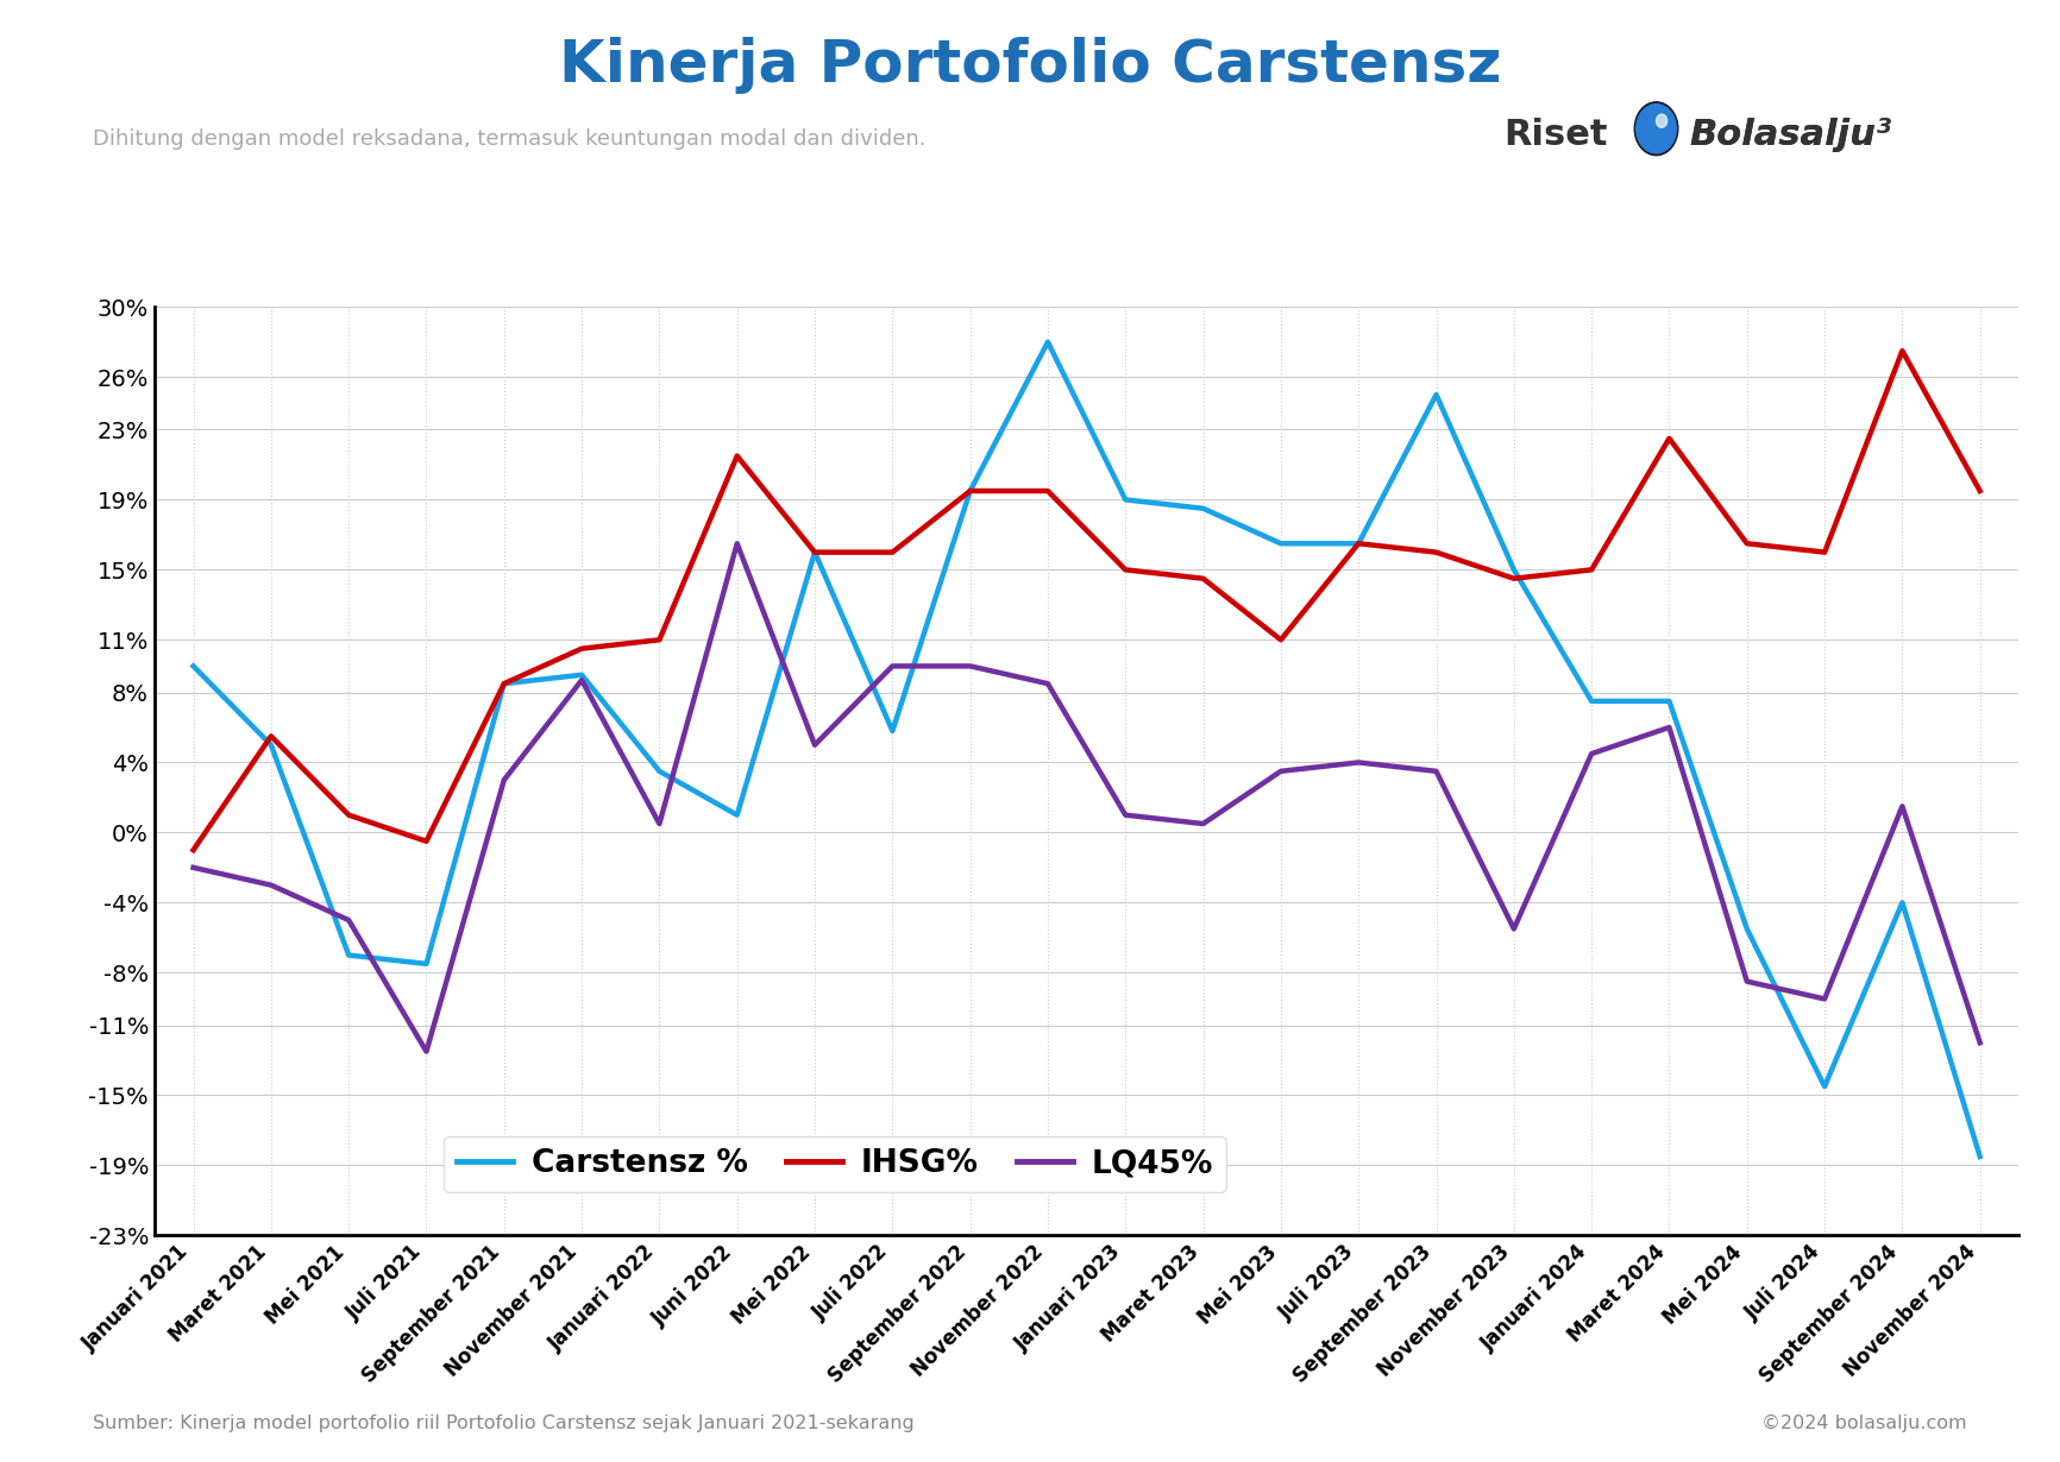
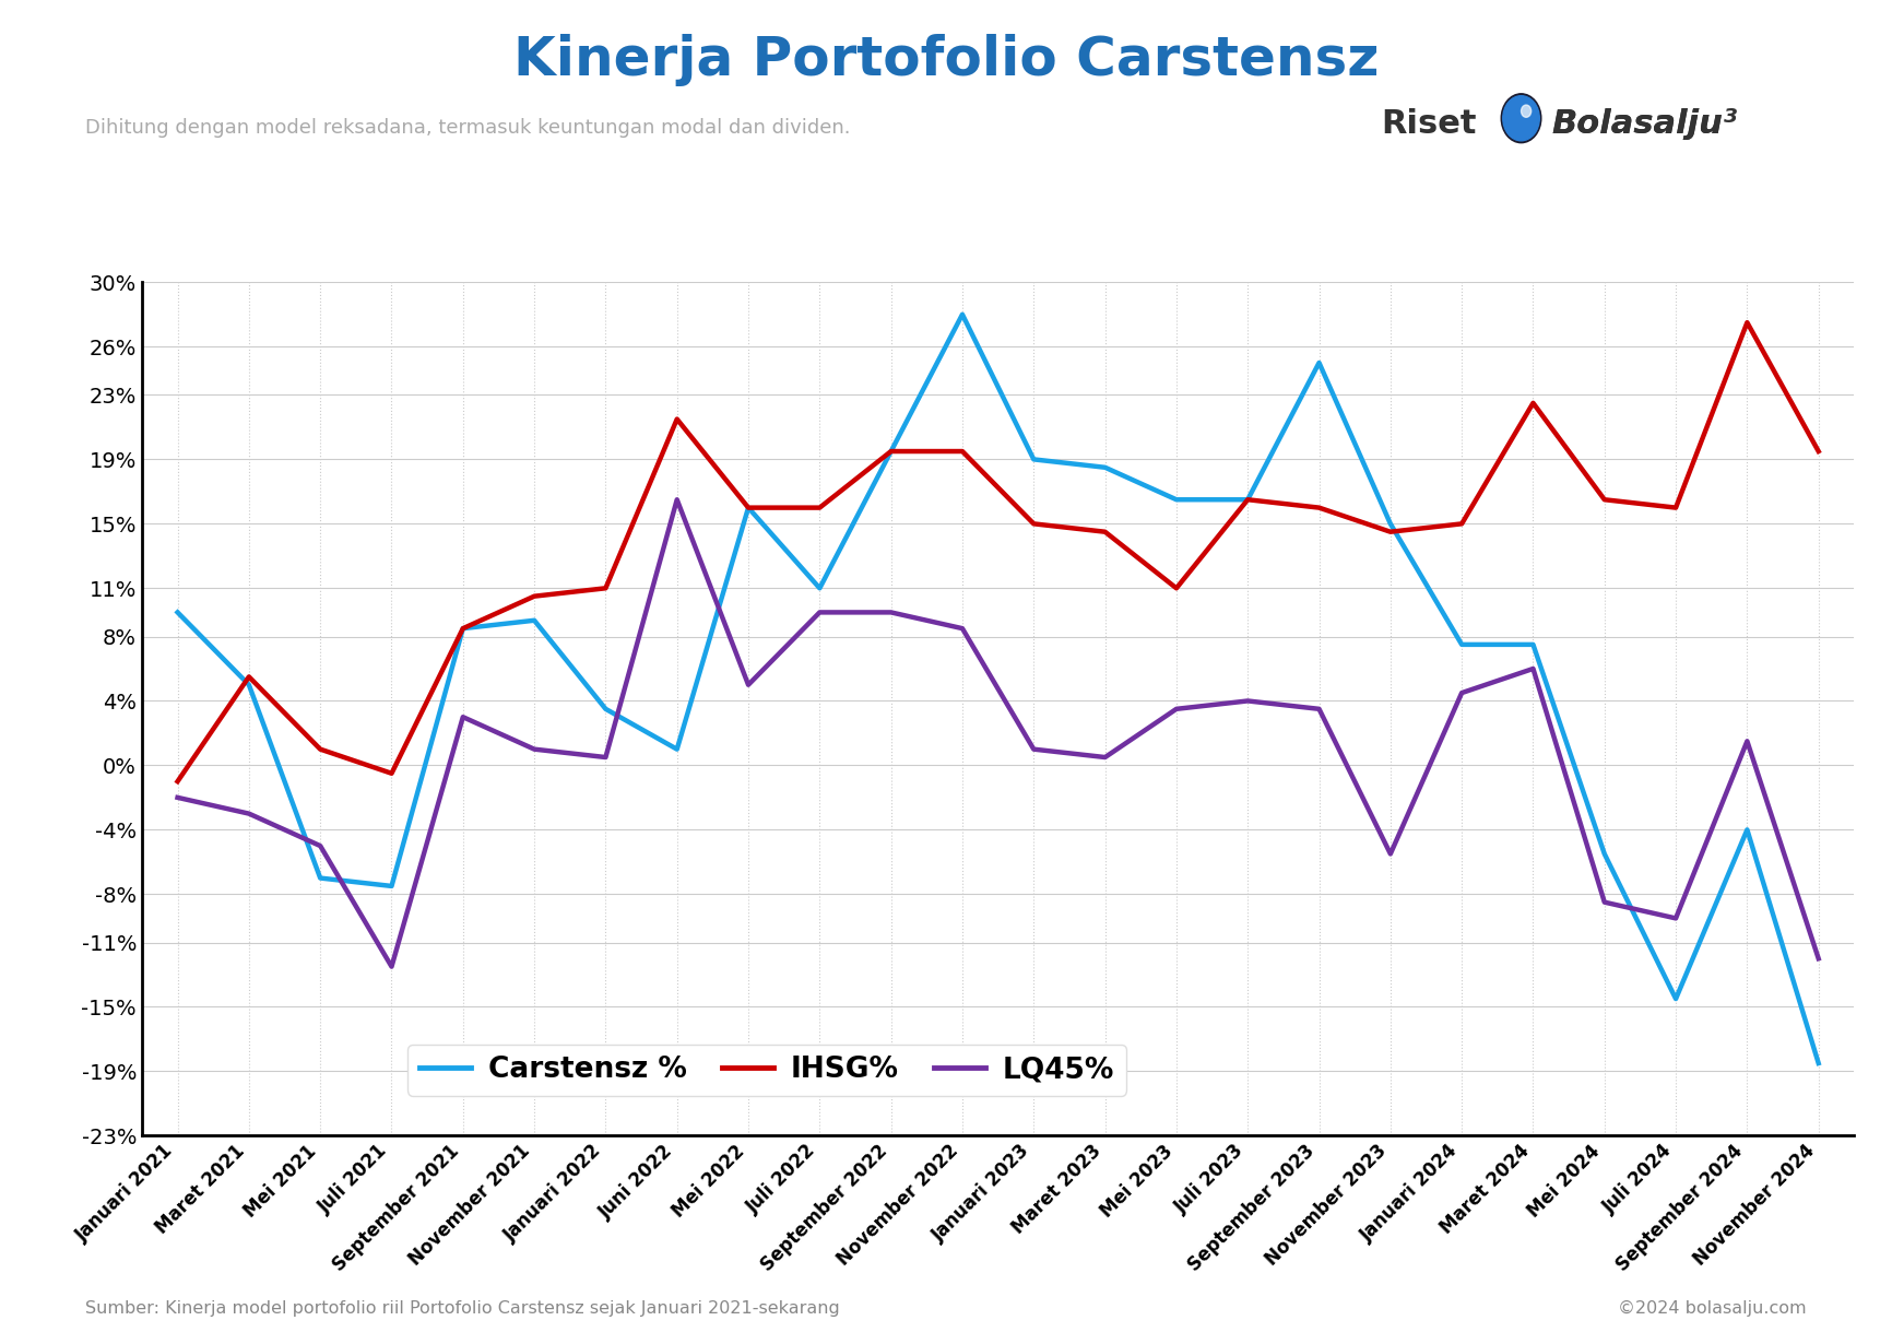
LQ45%/November 2021: 8.7% -> 1.0%
Carstensz %/Juli 2022: 5.8% -> 11.0%
